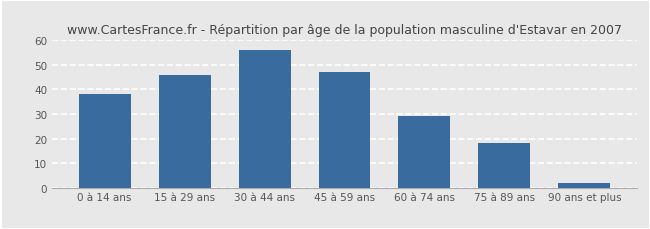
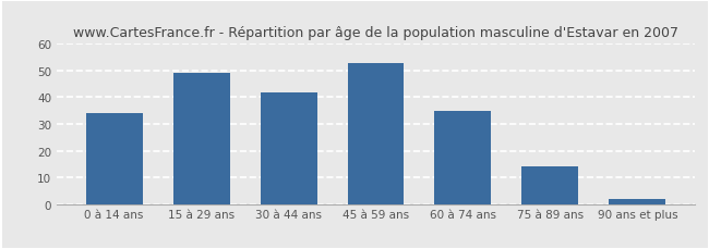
0 à 14 ans: 38 -> 34
15 à 29 ans: 46 -> 49
30 à 44 ans: 56 -> 42
45 à 59 ans: 47 -> 53
60 à 74 ans: 29 -> 35
75 à 89 ans: 18 -> 14
